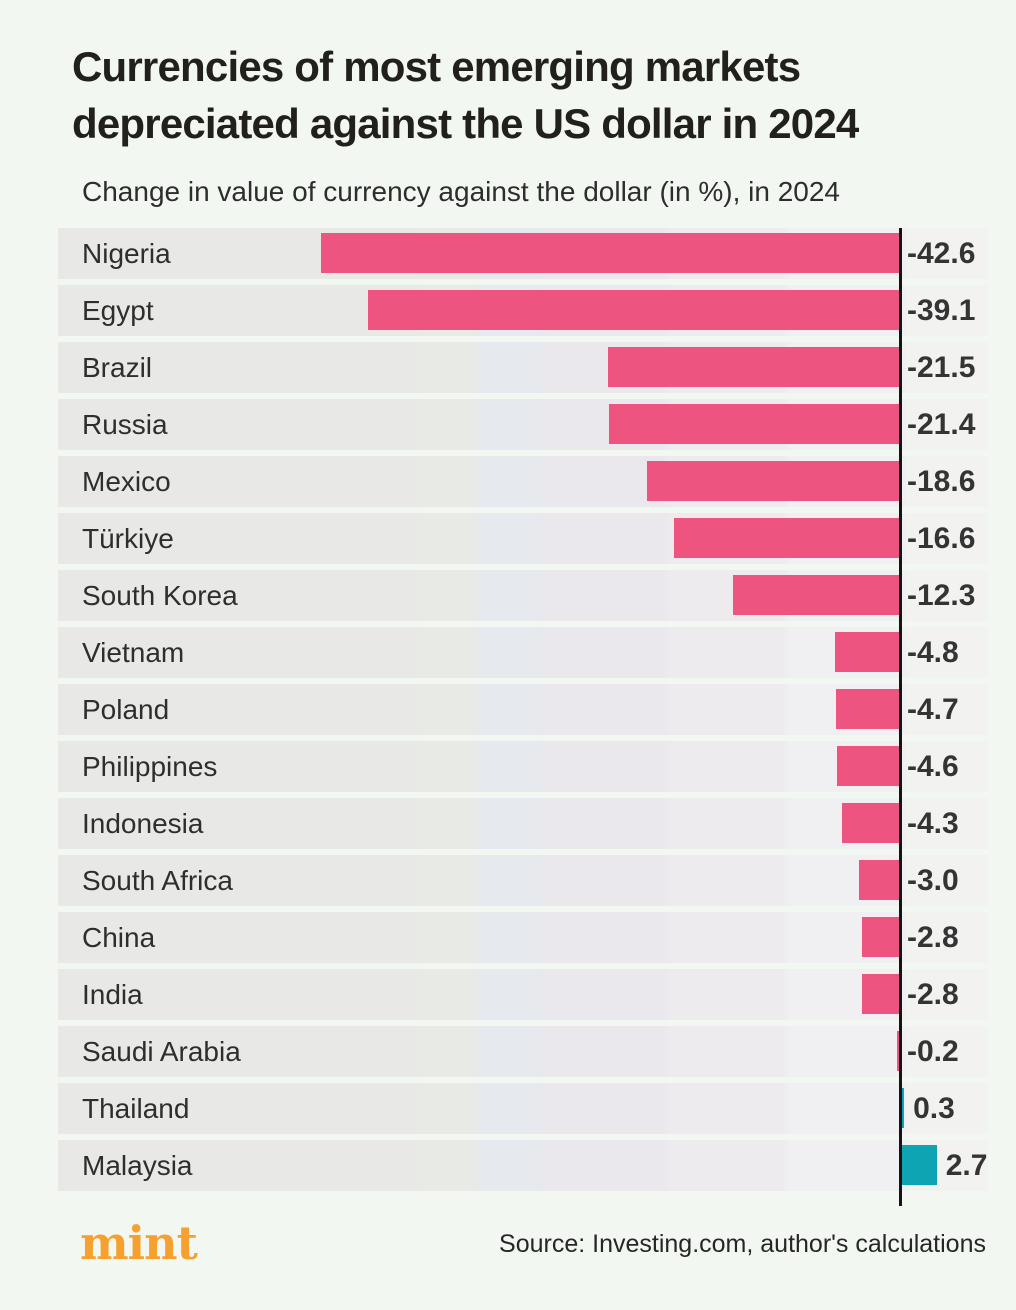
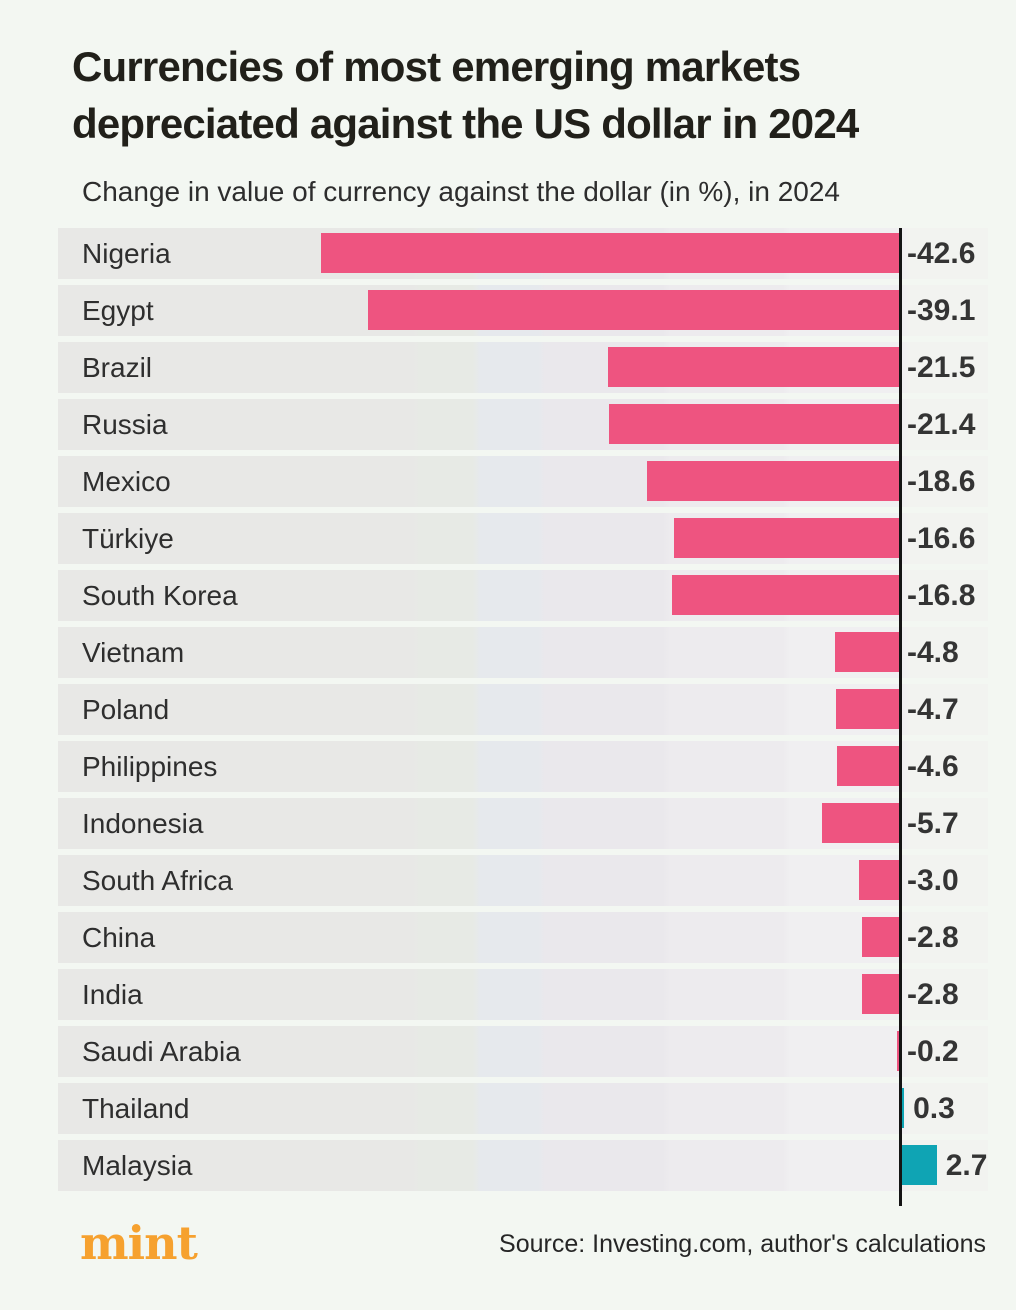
South Korea: -12.3 -> -16.8
Indonesia: -4.3 -> -5.7
